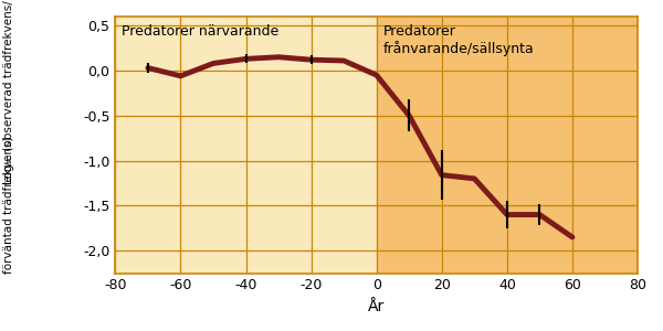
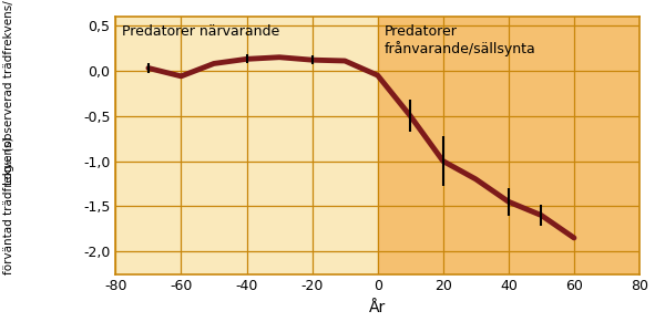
20: -1,16 -> -1,00
40: -1,60 -> -1,45
